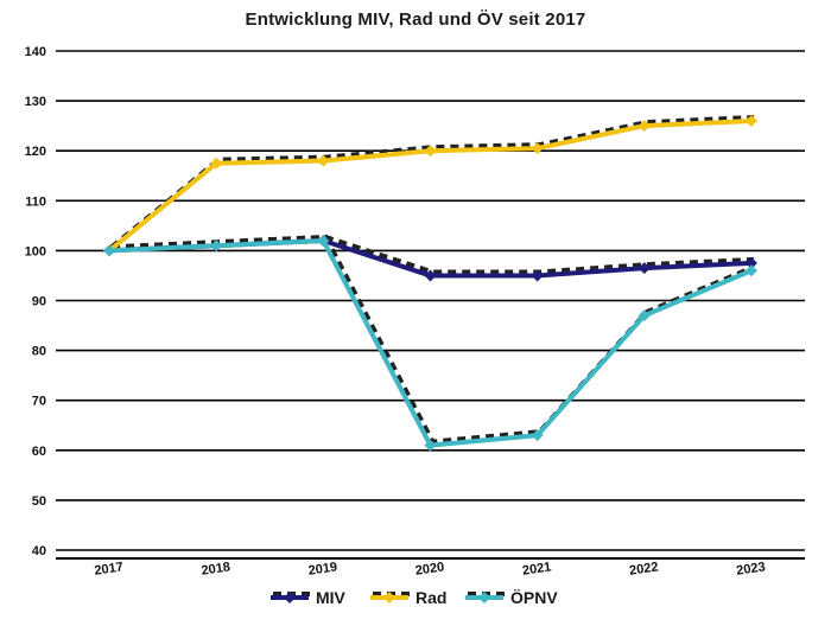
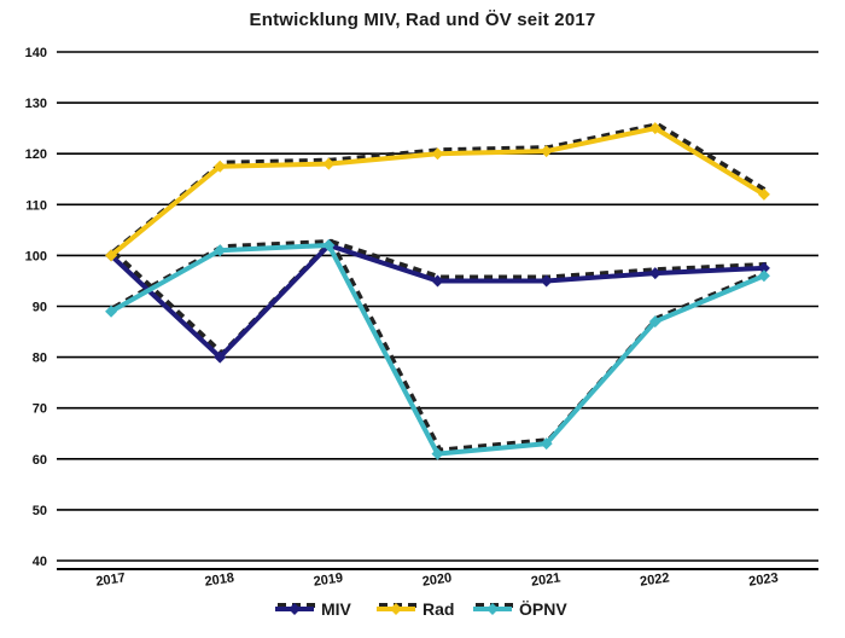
ÖPNV/2017: 100 -> 89
MIV/2018: 101 -> 80
Rad/2023: 126 -> 112
